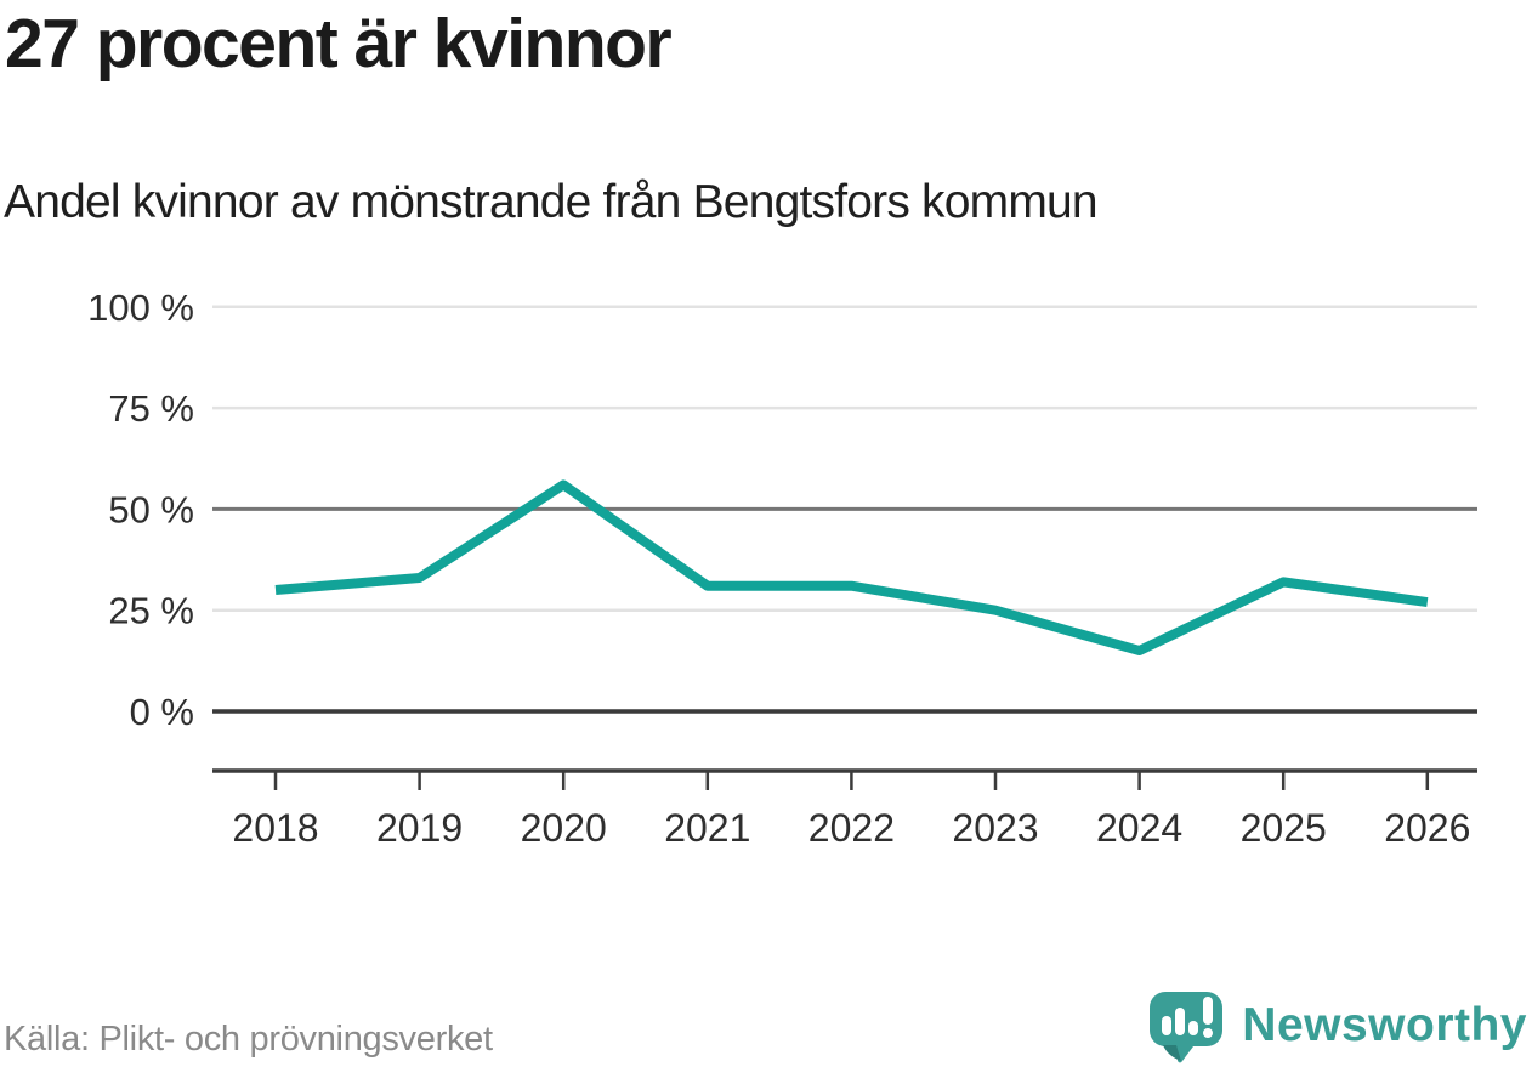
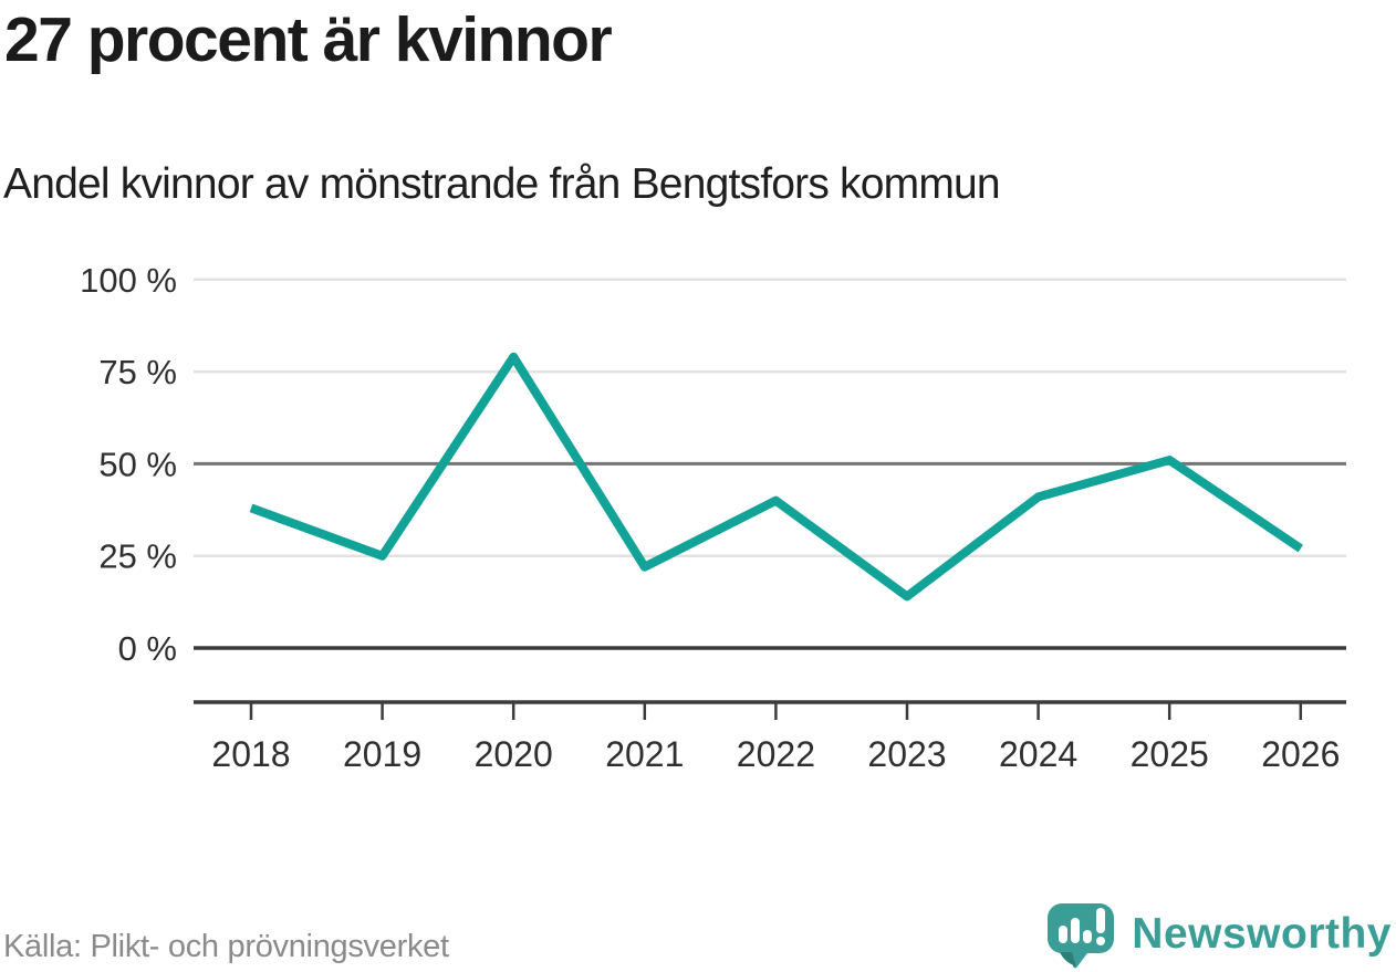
2018: 30% -> 38%
2019: 33% -> 25%
2020: 56% -> 79%
2021: 31% -> 22%
2022: 31% -> 40%
2023: 25% -> 14%
2024: 15% -> 41%
2025: 32% -> 51%
